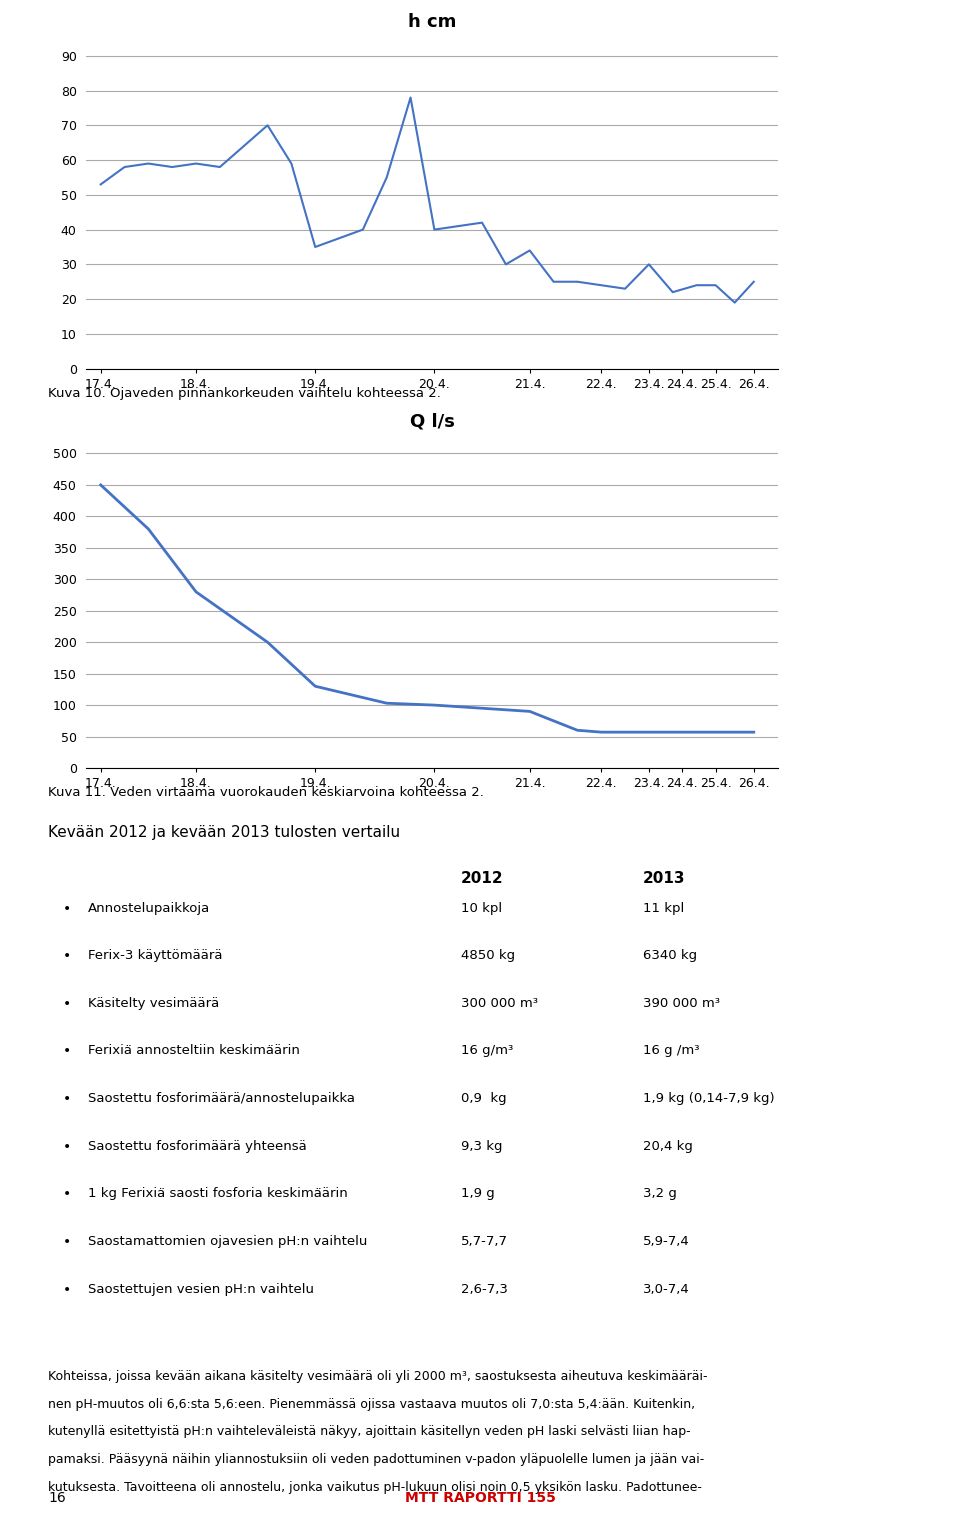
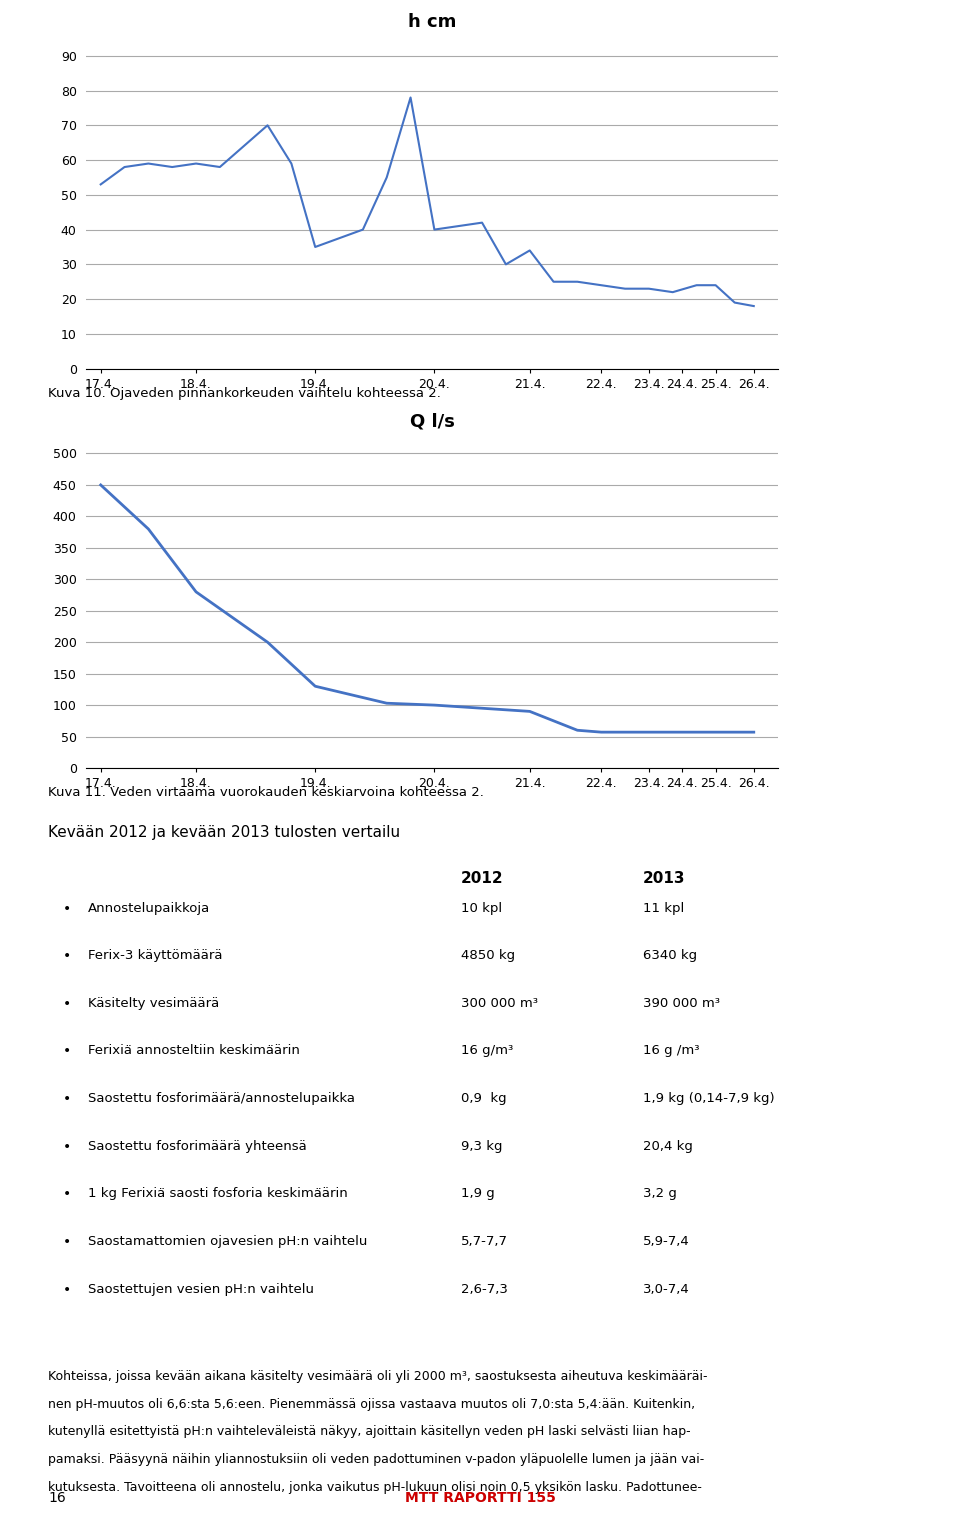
h cm/23.4.: 30 -> 23
h cm/26.4.: 25 -> 18
